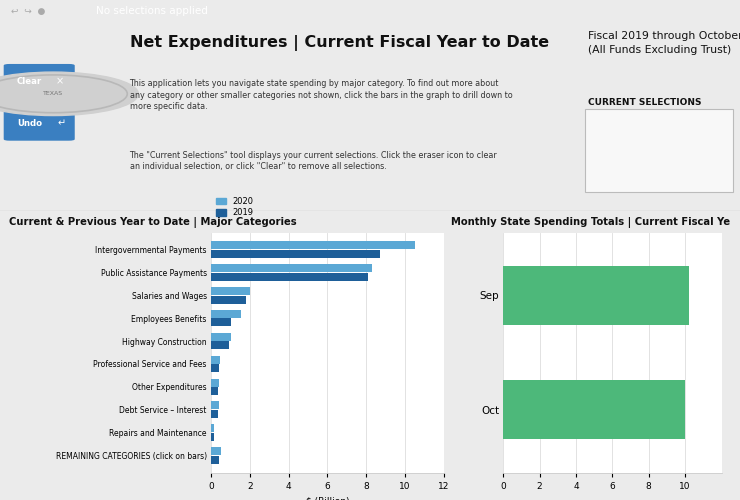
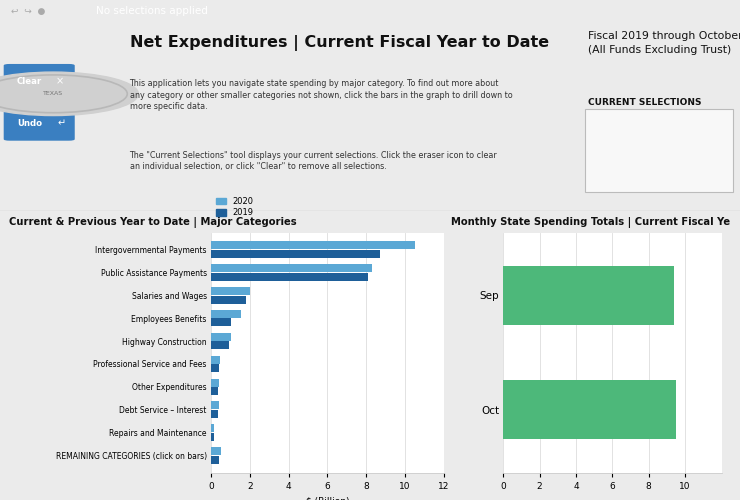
Sep: 10.2 -> 9.4
Oct: 10.0 -> 9.5
